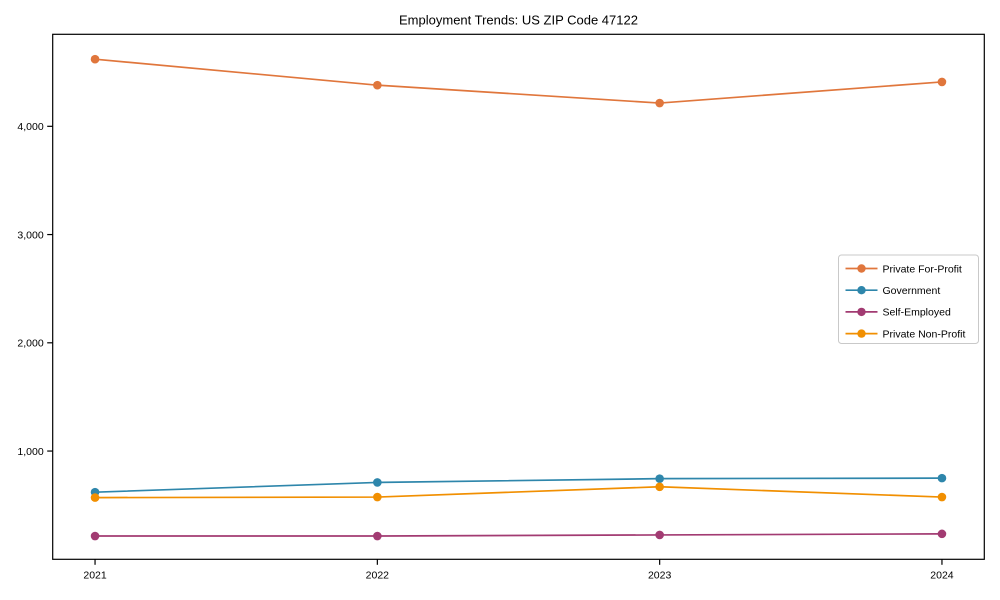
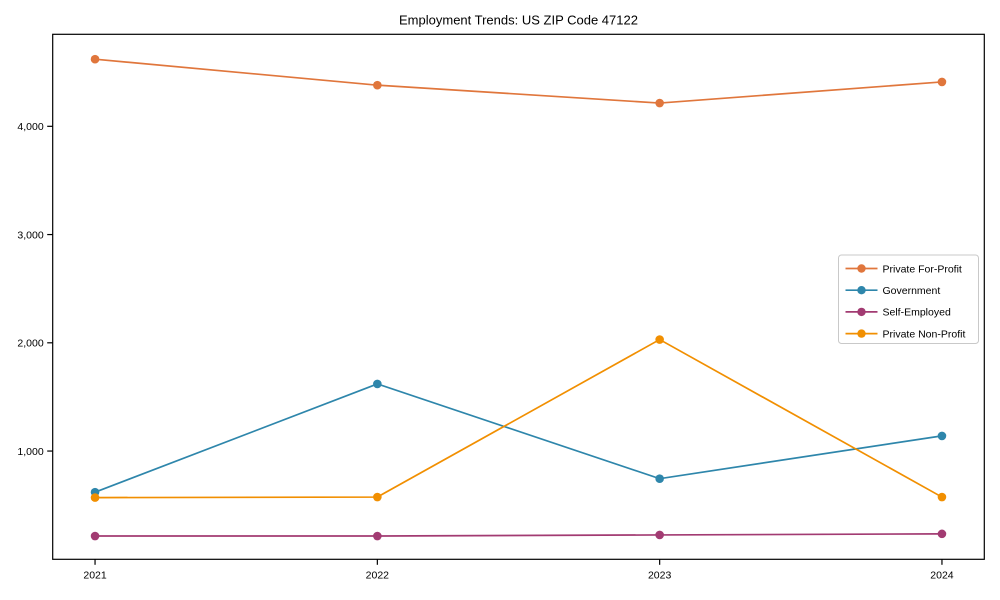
Government/2022: 710 -> 1620
Private Non-Profit/2023: 670 -> 2030
Government/2024: 750 -> 1140
